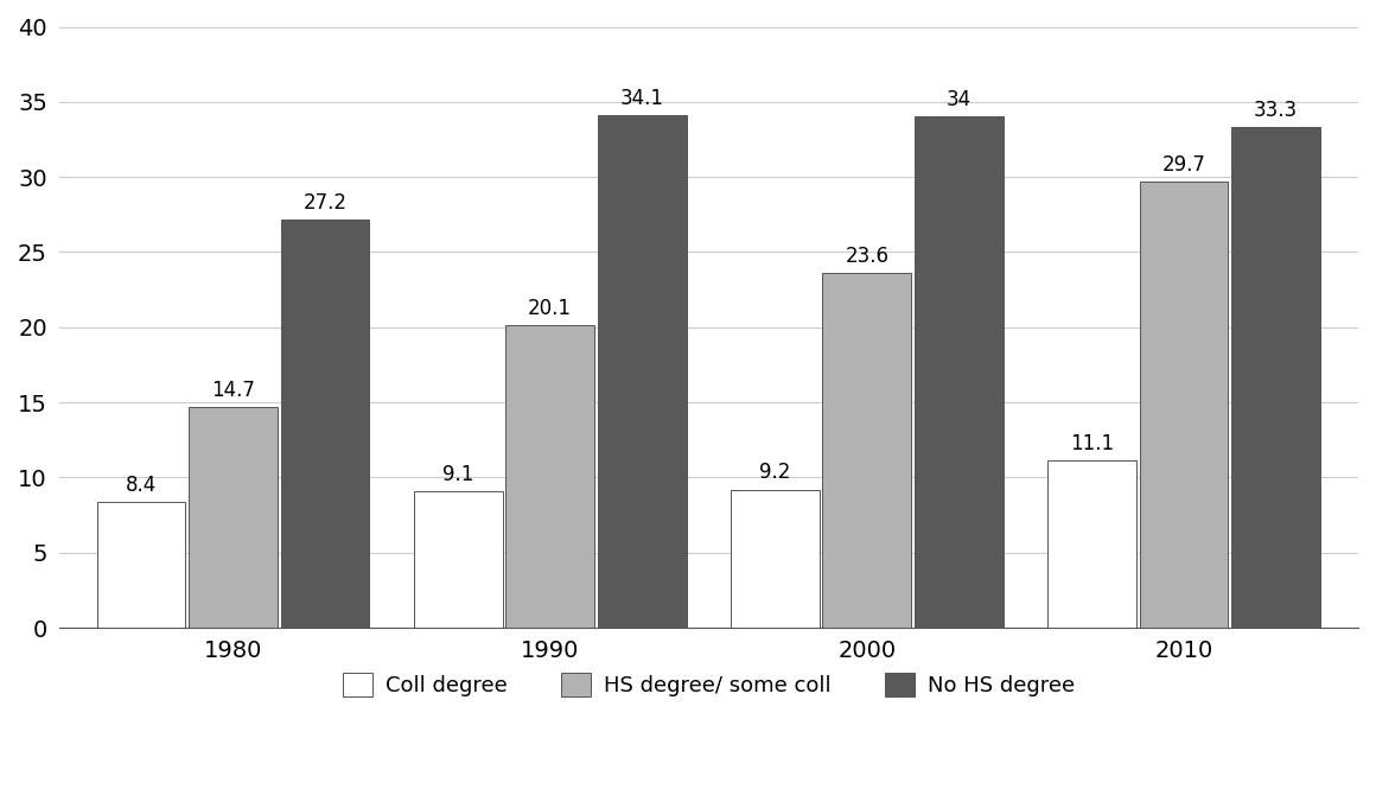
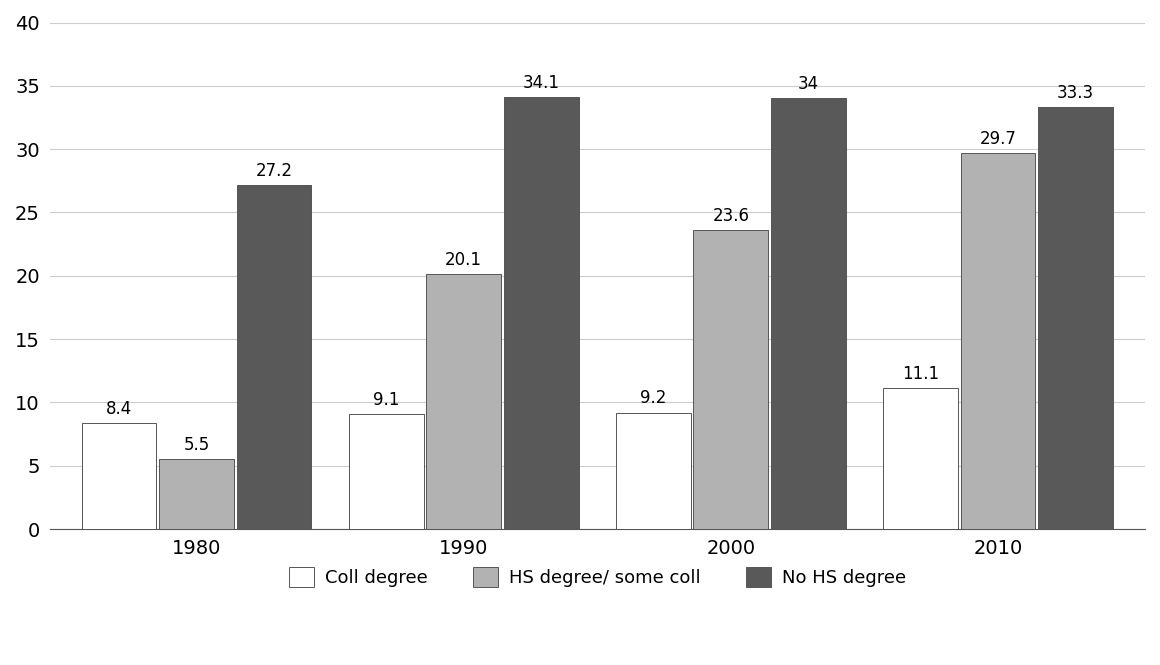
HS degree/ some coll/1980: 14.7 -> 5.5
